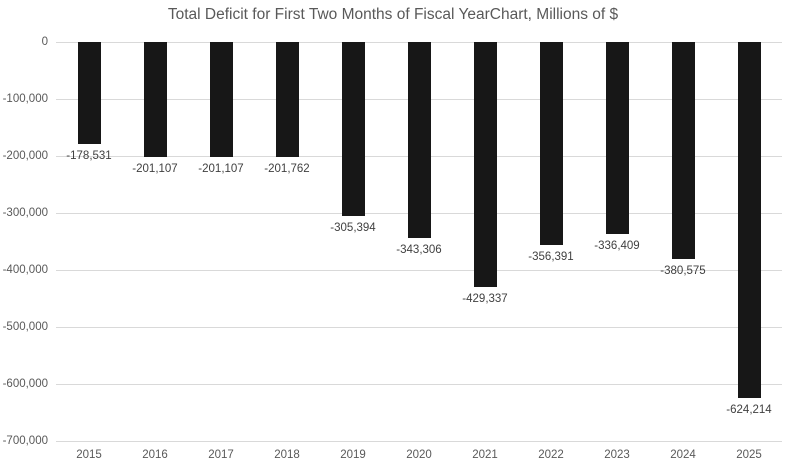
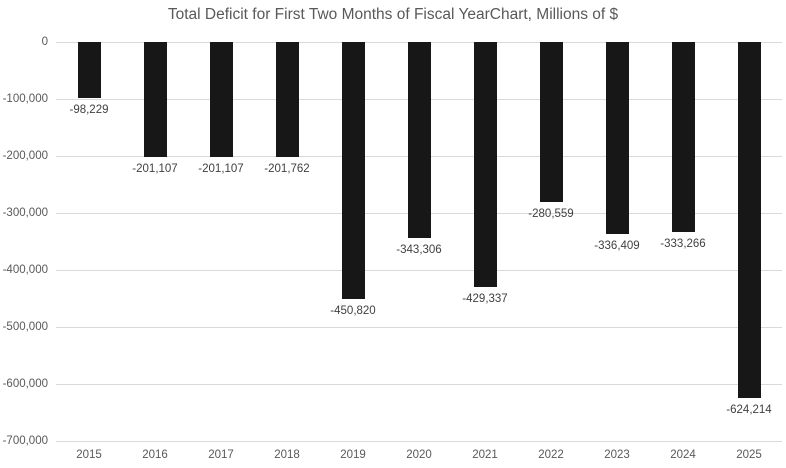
2015: -178,531 -> -98,229
2019: -305,394 -> -450,820
2022: -356,391 -> -280,559
2024: -380,575 -> -333,266
